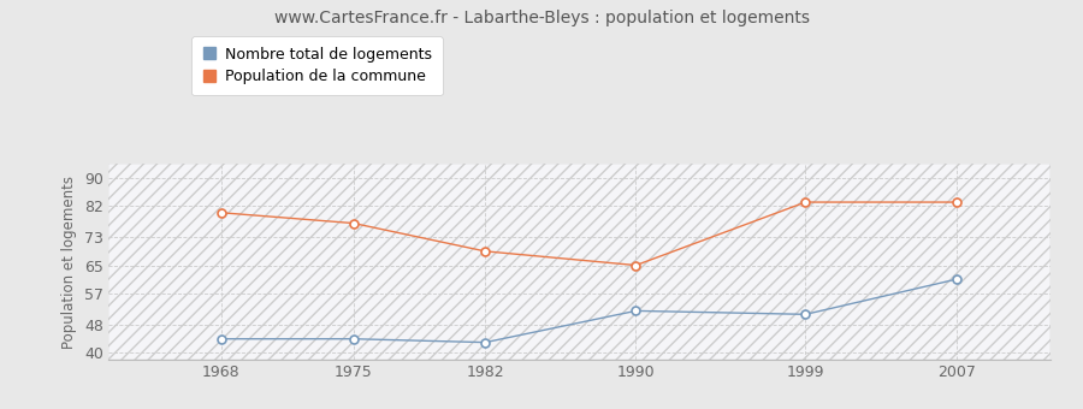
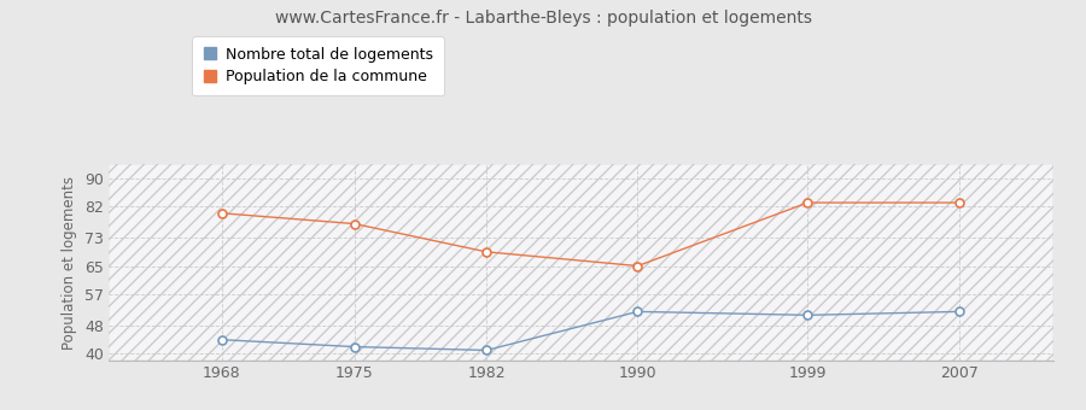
Nombre total de logements/1975: 44 -> 42
Nombre total de logements/1982: 43 -> 41
Nombre total de logements/2007: 61 -> 52
